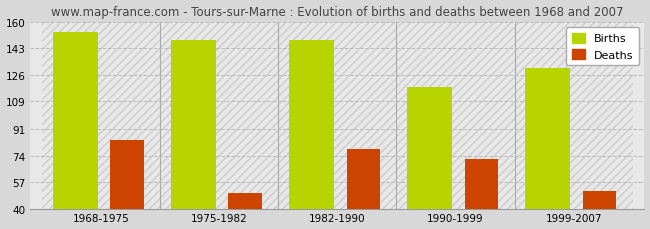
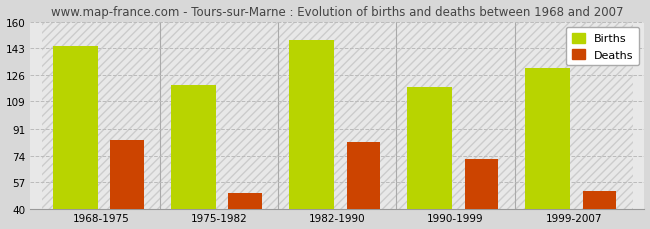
Births/1968-1975: 153 -> 144
Births/1975-1982: 148 -> 119
Deaths/1982-1990: 78 -> 83
